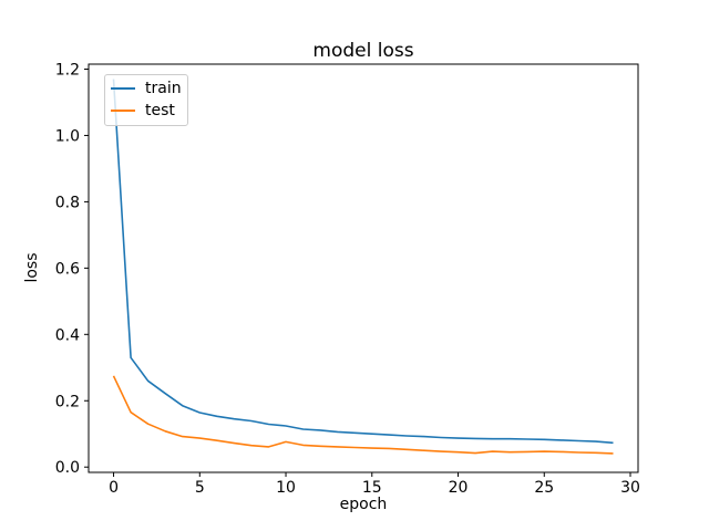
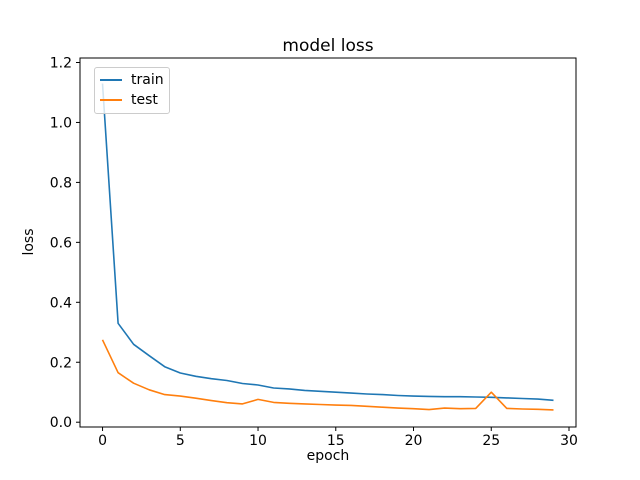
train/0: 1.17 -> 1.13
test/25: 0.05 -> 0.10
